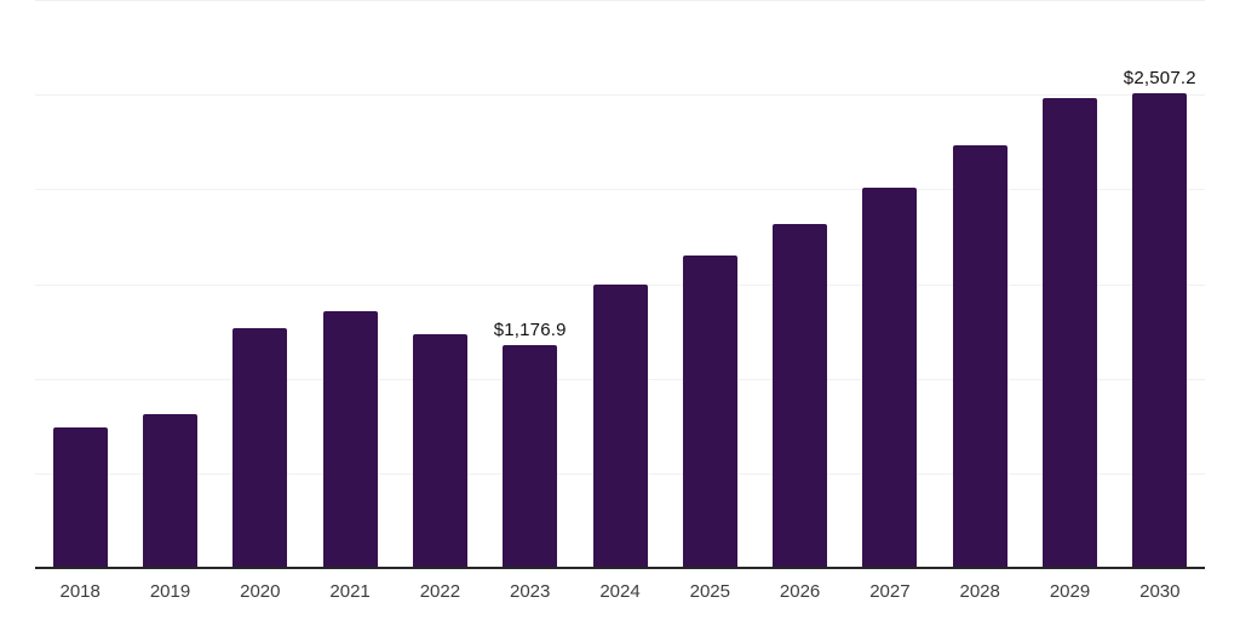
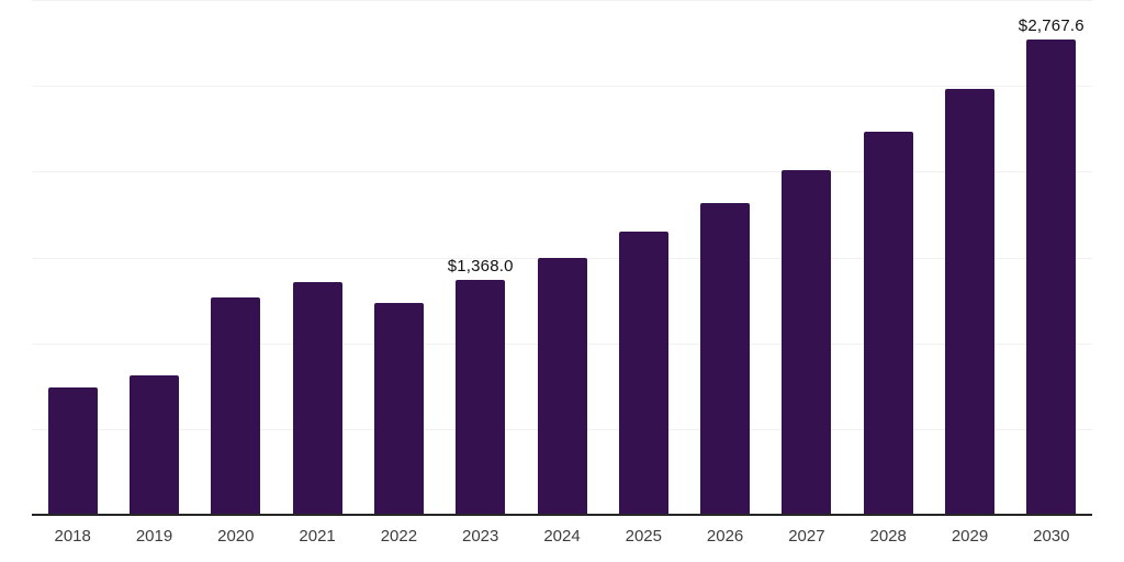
2023: $1,176.9 -> $1,368.0
2030: $2,507.2 -> $2,767.6
